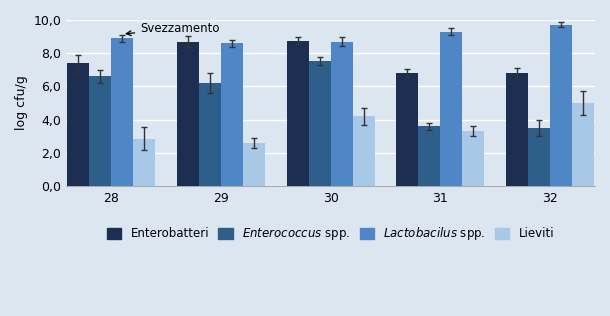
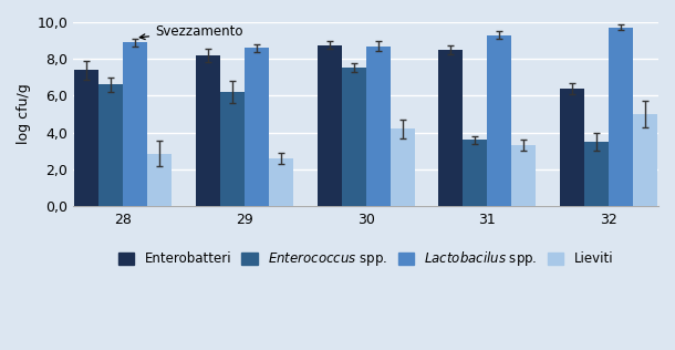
Enterobatteri/29: 8,7 -> 8,2
Enterobatteri/31: 6,8 -> 8,5
Enterobatteri/32: 6,8 -> 6,4
